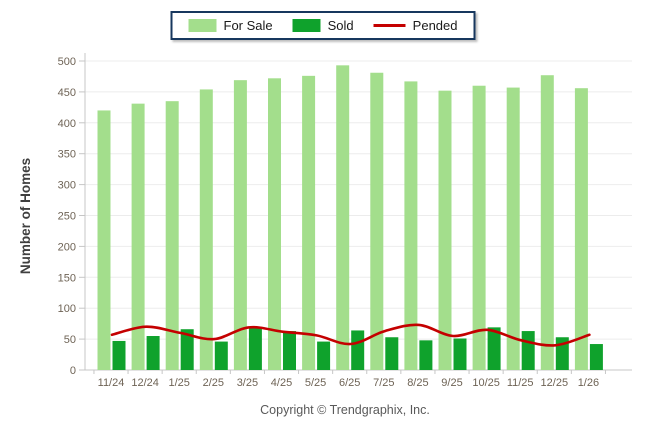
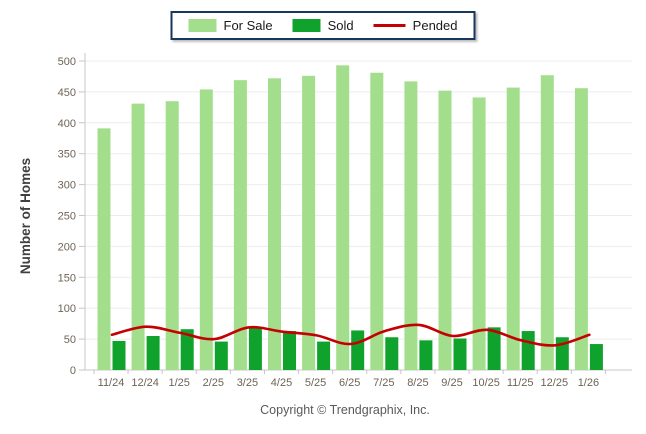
For Sale/11/24: 420 -> 390
For Sale/10/25: 460 -> 440
